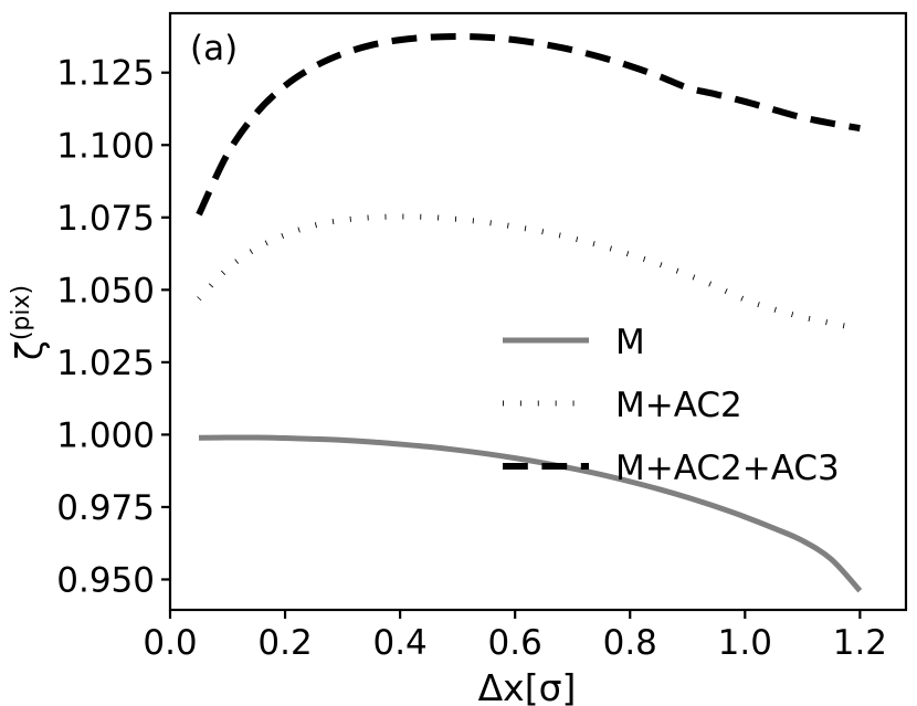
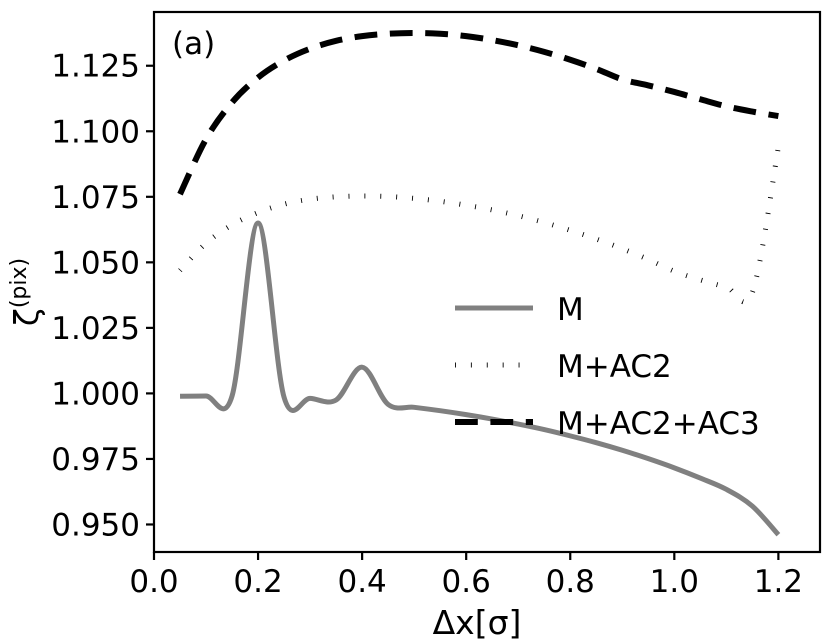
M/0.2: 0.999 -> 1.065
M/0.4: 0.997 -> 1.010
M+AC2/1.2: 1.036 -> 1.094
